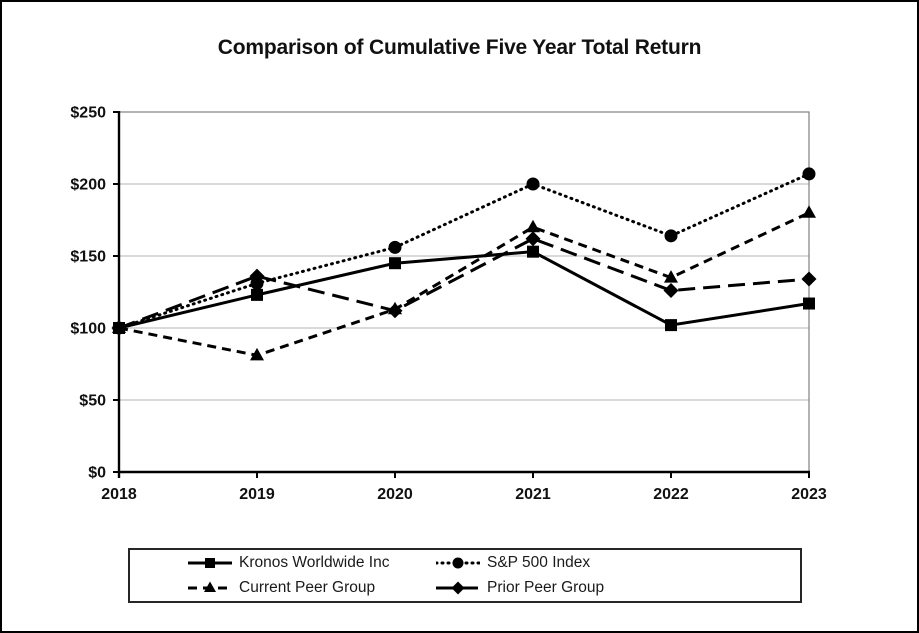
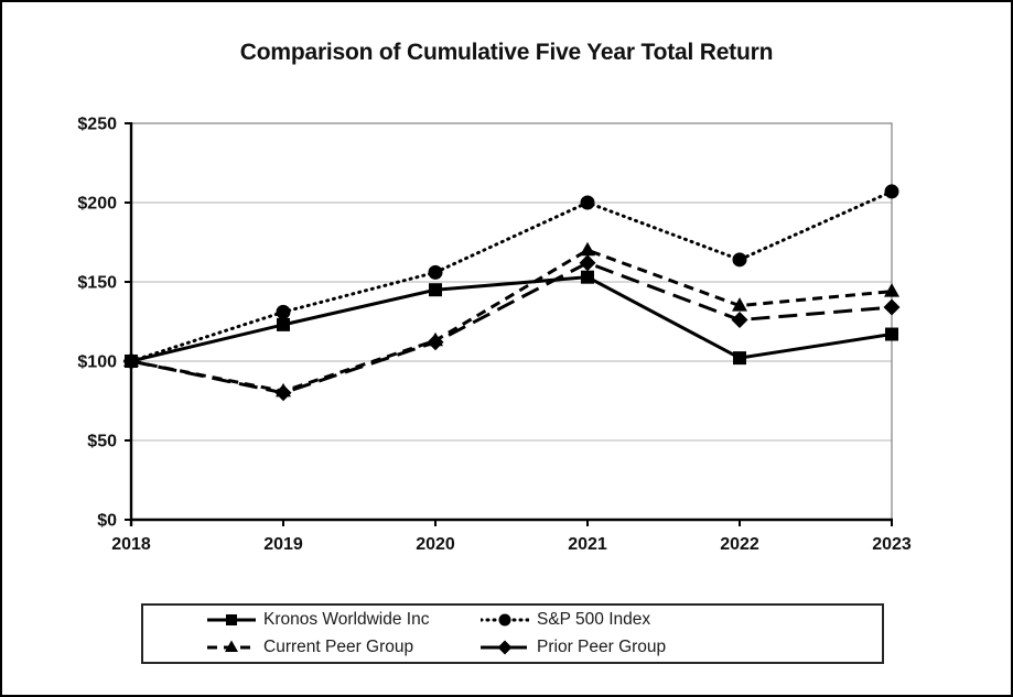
Prior Peer Group/2019: $136 -> $80
Current Peer Group/2023: $180 -> $144
